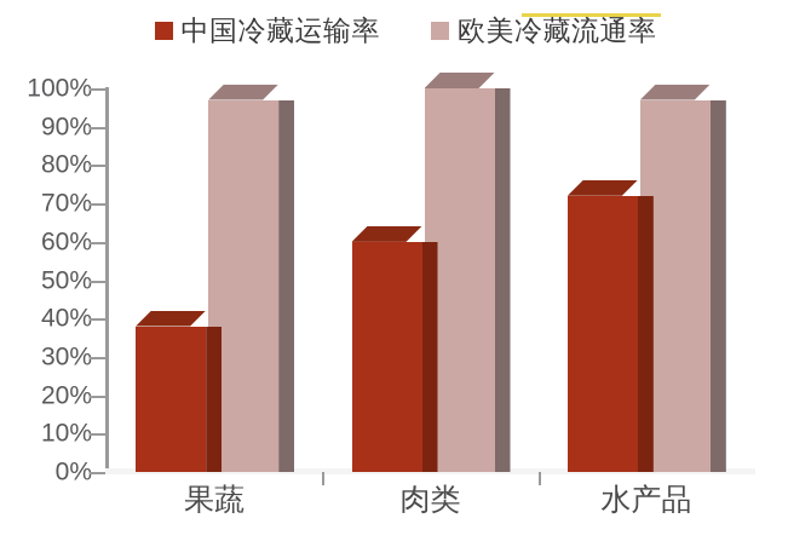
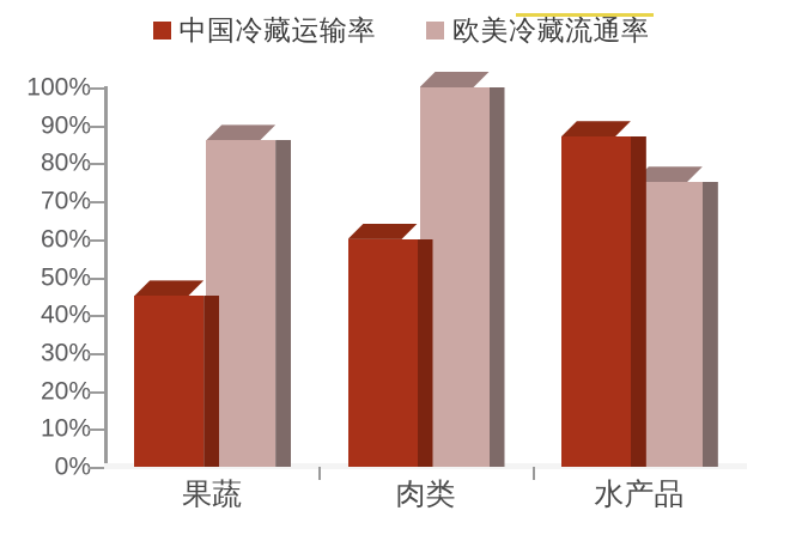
中国冷藏运输率/果蔬: 38% -> 45%
欧美冷藏流通率/果蔬: 97% -> 86%
中国冷藏运输率/水产品: 72% -> 87%
欧美冷藏流通率/水产品: 97% -> 75%
